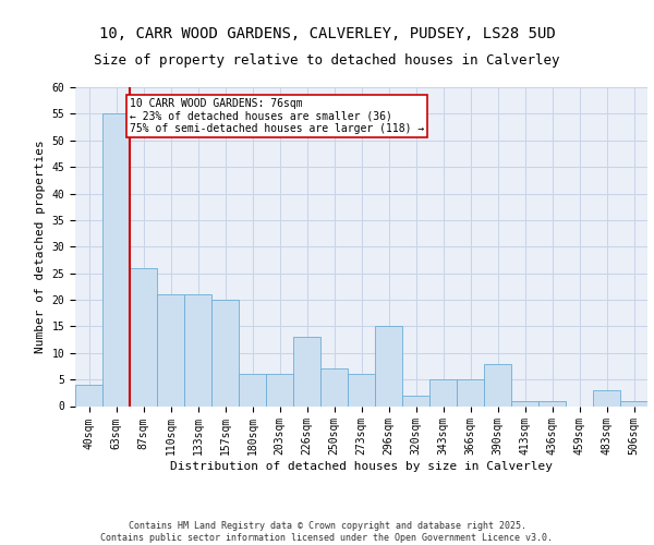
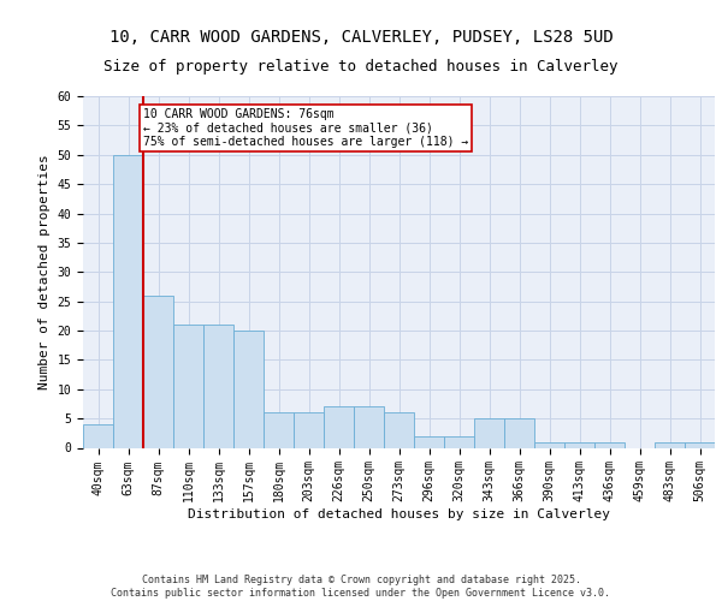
63sqm: 55 -> 50
226sqm: 13 -> 7
296sqm: 15 -> 2
390sqm: 8 -> 1
483sqm: 3 -> 1
